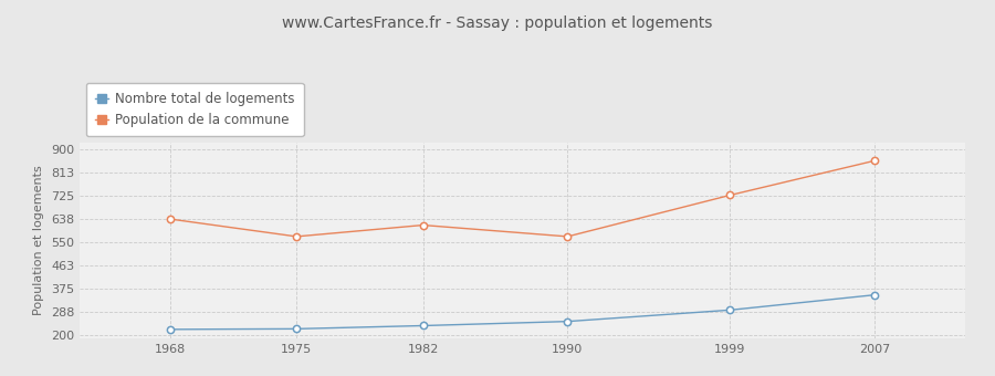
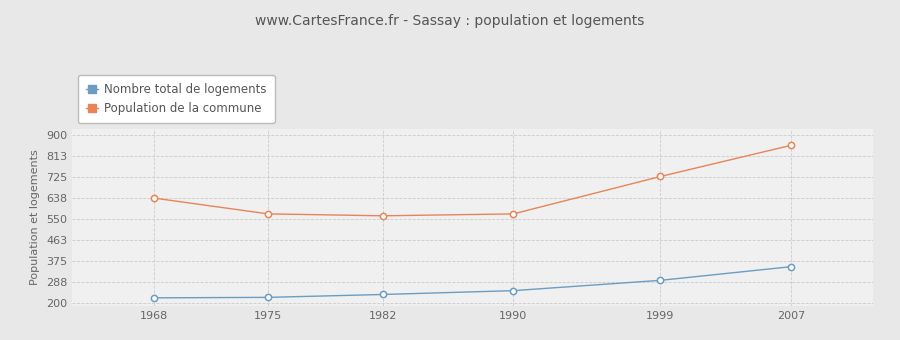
Population de la commune/1982: 615 -> 564
